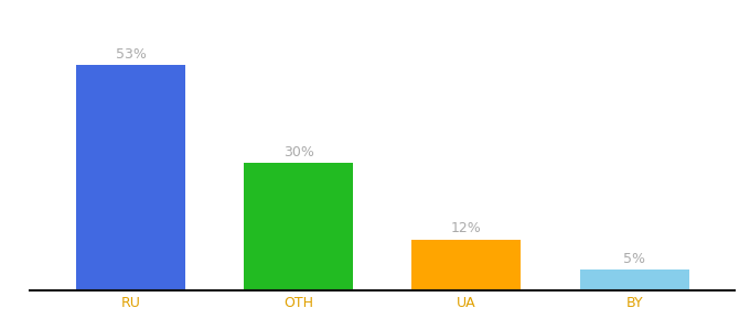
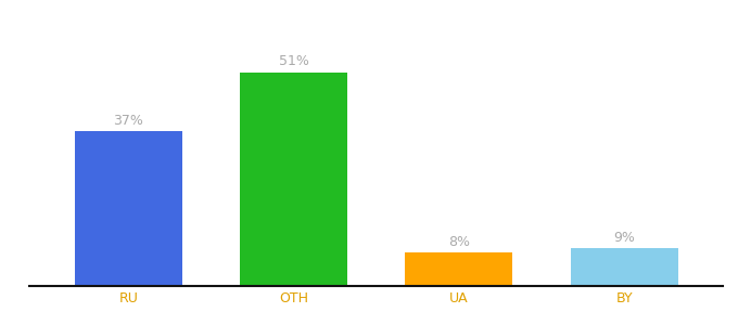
RU: 53% -> 37%
OTH: 30% -> 51%
UA: 12% -> 8%
BY: 5% -> 9%
